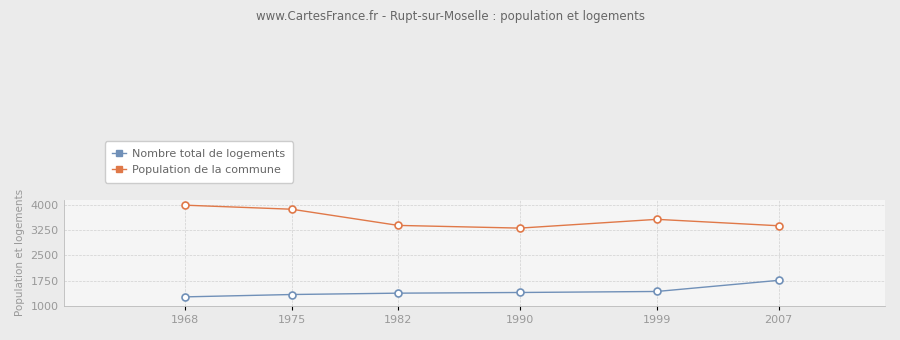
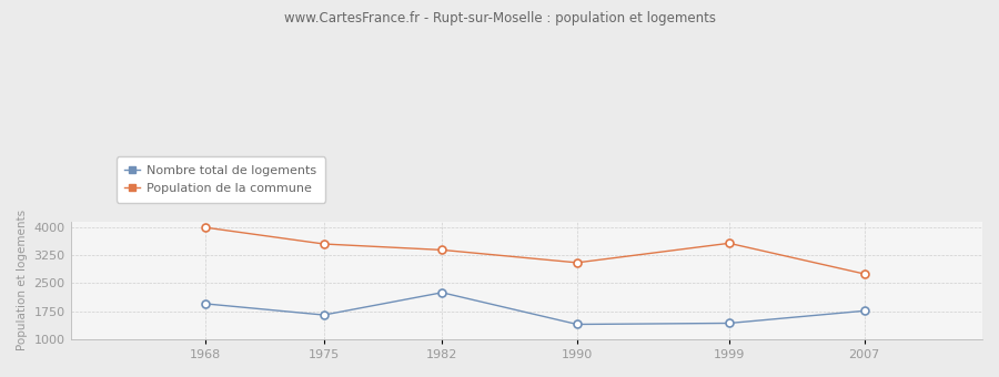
Nombre total de logements/1968: 1270 -> 1950
Nombre total de logements/1975: 1340 -> 1650
Population de la commune/1975: 3870 -> 3550
Nombre total de logements/1982: 1380 -> 2250
Population de la commune/1990: 3310 -> 3050
Population de la commune/2007: 3380 -> 2750
